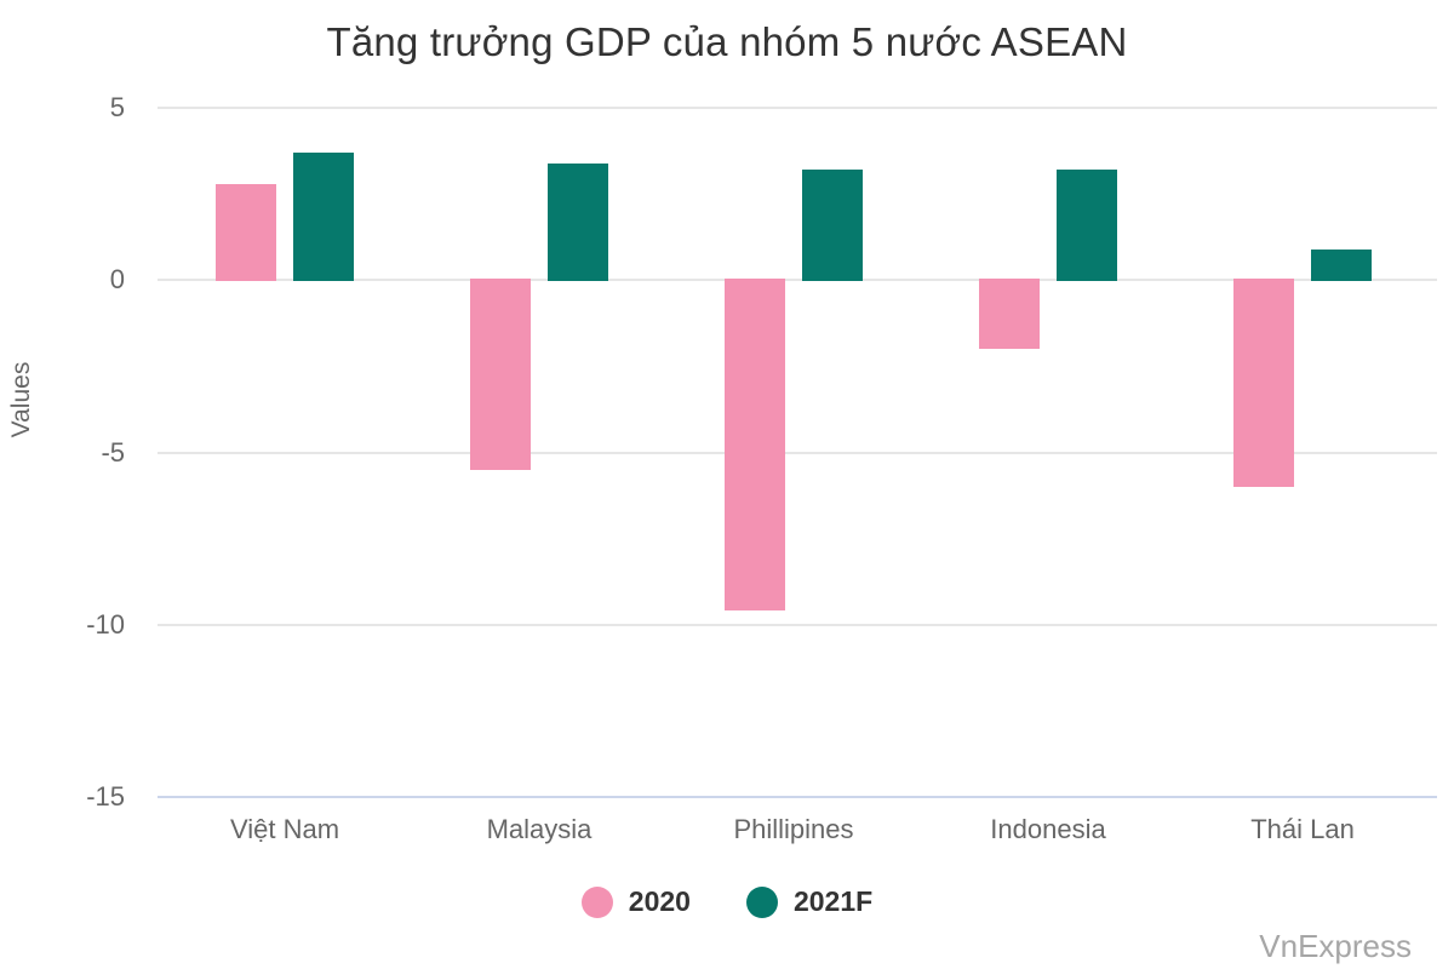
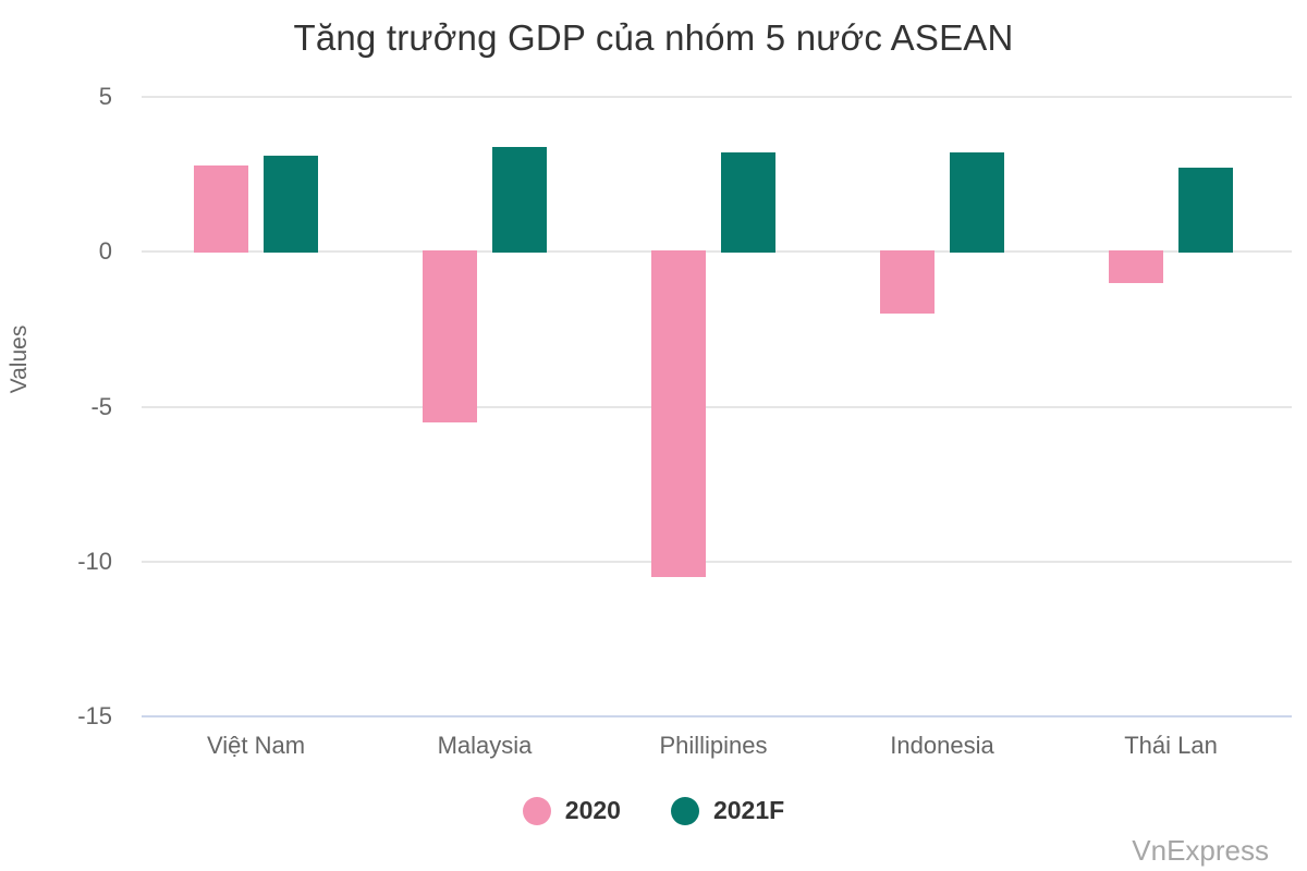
2021F/Việt Nam: 3.7 -> 3.1
2020/Phillipines: -9.6 -> -10.5
2020/Thái Lan: -6.0 -> -1.0
2021F/Thái Lan: 0.9 -> 2.7
